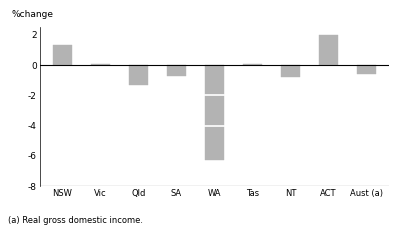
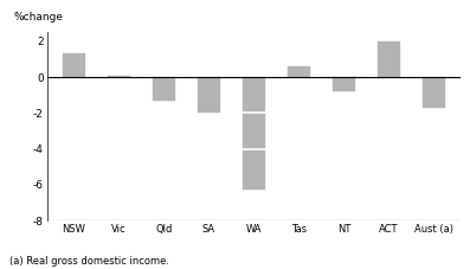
SA: -0.7 -> -2.0
Tas: 0.1 -> 0.6
Aust (a): -0.6 -> -1.7
